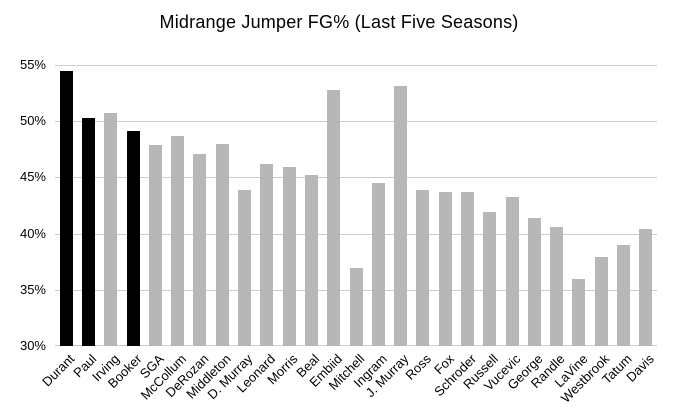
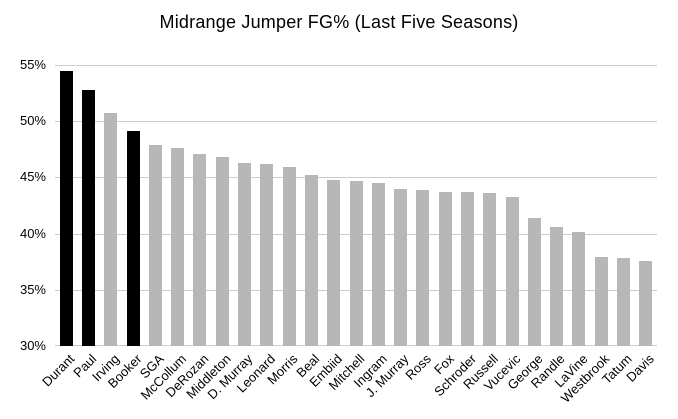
Paul: 50.3% -> 52.8%
McCollum: 48.7% -> 47.6%
Middleton: 48.0% -> 46.8%
D. Murray: 43.9% -> 46.3%
Embiid: 52.8% -> 44.8%
Mitchell: 36.9% -> 44.7%
J. Murray: 53.1% -> 44.0%
Russell: 41.9% -> 43.6%
LaVine: 36.0% -> 40.1%
Tatum: 39.0% -> 37.8%
Davis: 40.4% -> 37.6%
